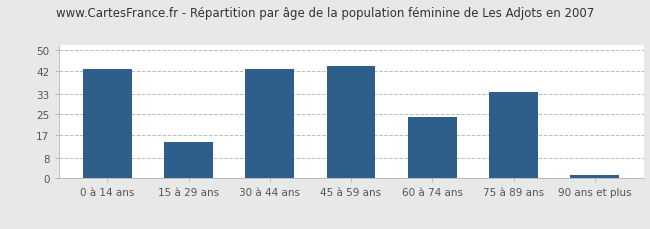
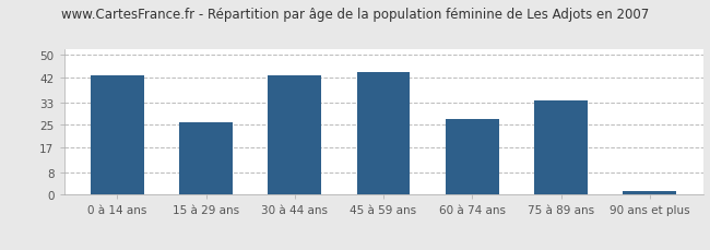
15 à 29 ans: 14.0 -> 26.0
60 à 74 ans: 24.0 -> 27.0
